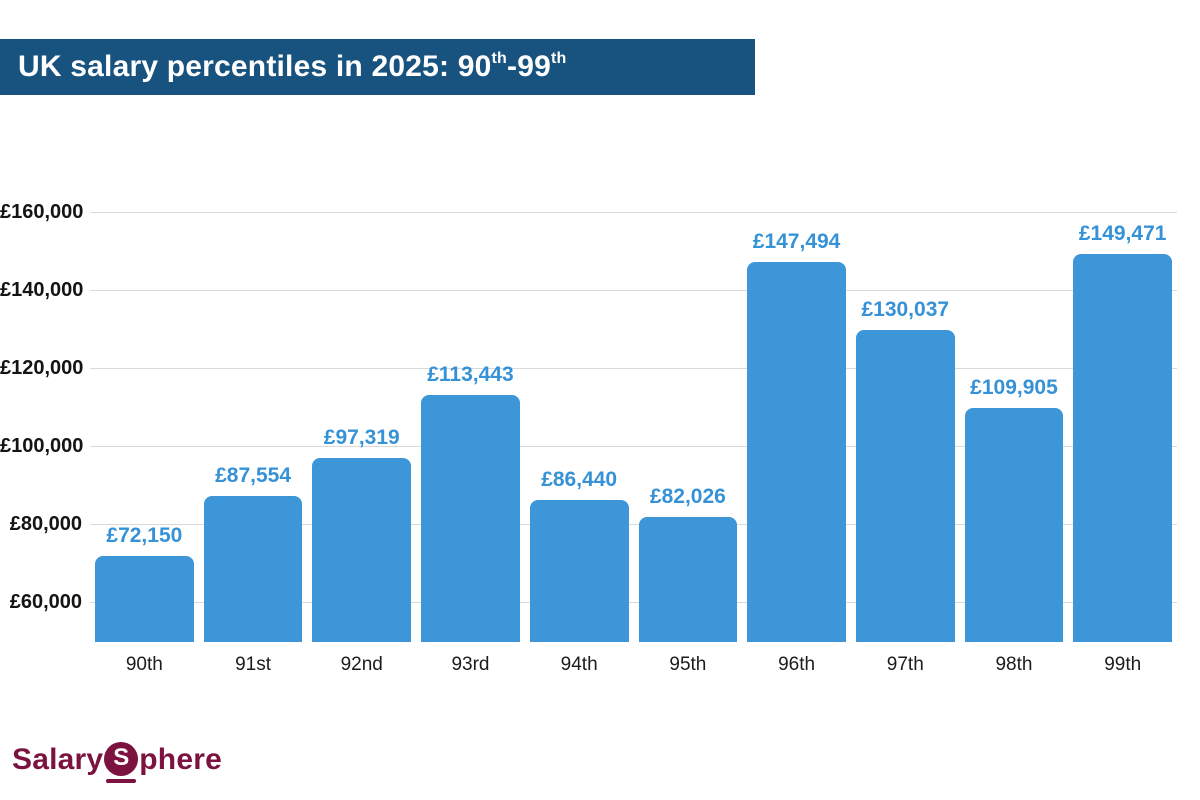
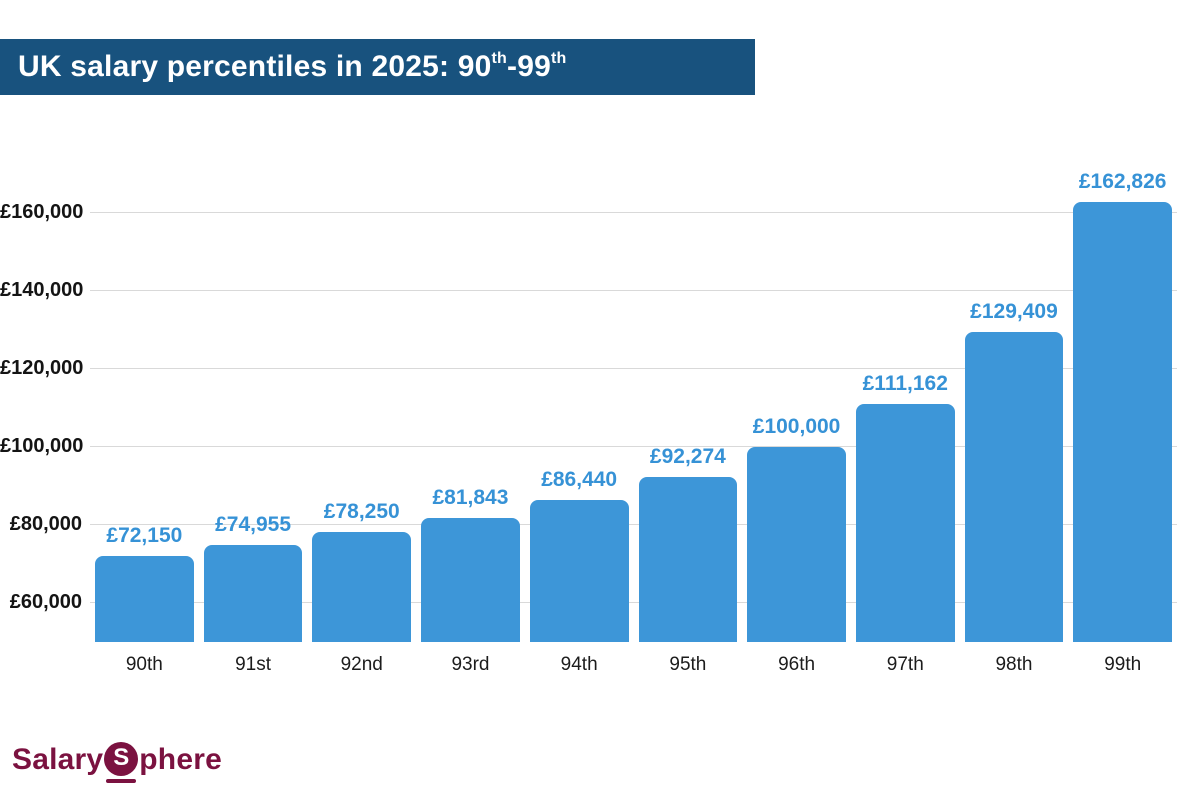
91st: £87,554 -> £74,955
92nd: £97,319 -> £78,250
93rd: £113,443 -> £81,843
95th: £82,026 -> £92,274
96th: £147,494 -> £100,000
97th: £130,037 -> £111,162
98th: £109,905 -> £129,409
99th: £149,471 -> £162,826
